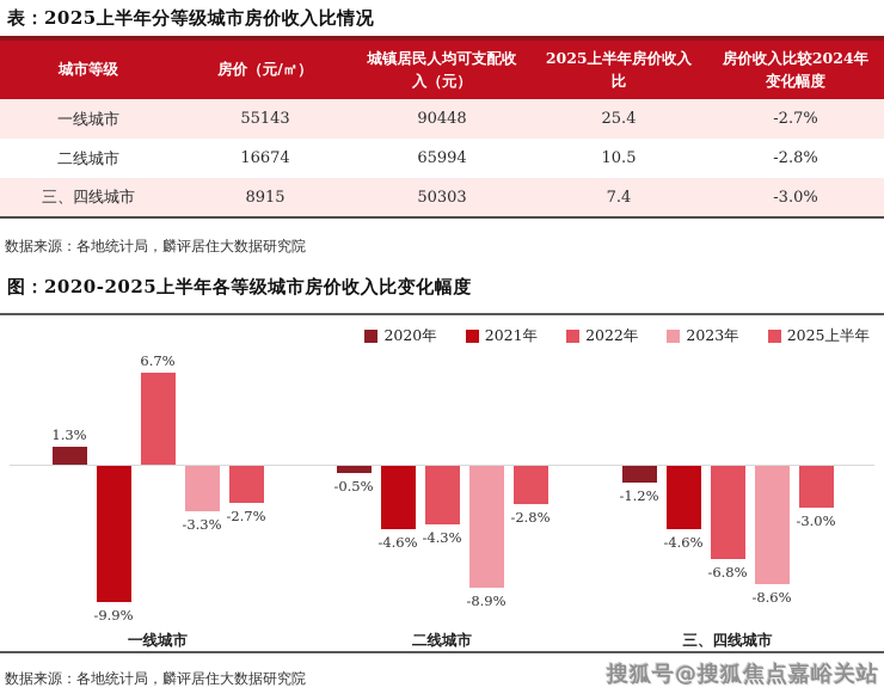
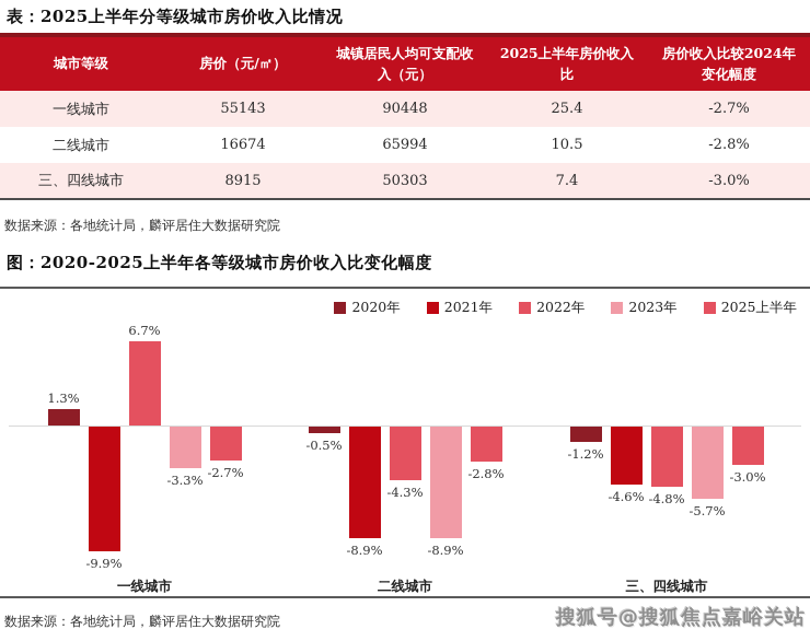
2021年/二线城市: -4.6% -> -8.9%
2022年/三、四线城市: -6.8% -> -4.8%
2023年/三、四线城市: -8.6% -> -5.7%
